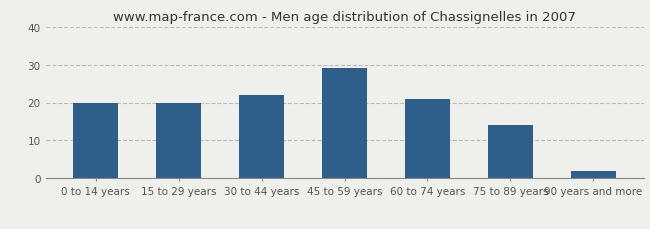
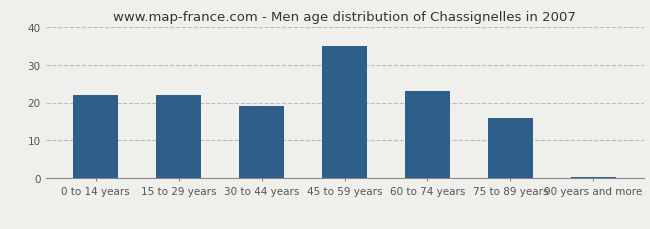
0 to 14 years: 20.0 -> 22.0
15 to 29 years: 20.0 -> 22.0
30 to 44 years: 22.0 -> 19.0
45 to 59 years: 29.0 -> 35.0
60 to 74 years: 21.0 -> 23.0
75 to 89 years: 14.0 -> 16.0
90 years and more: 2.0 -> 0.5
